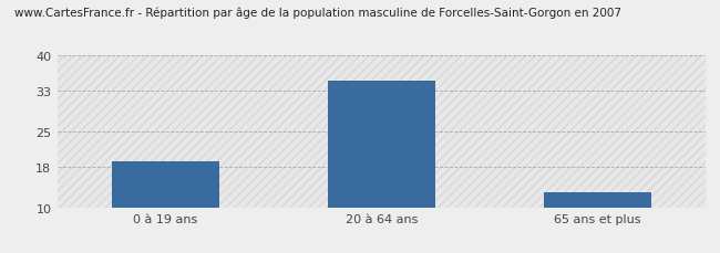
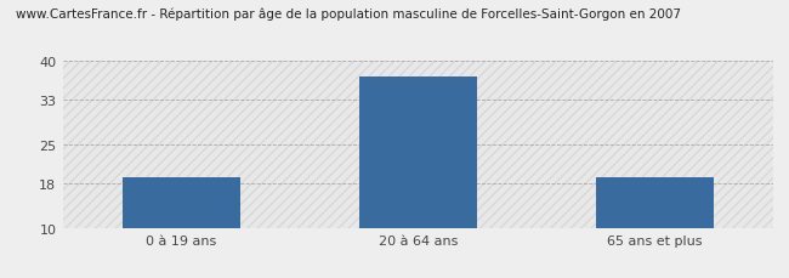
20 à 64 ans: 35 -> 37
65 ans et plus: 13 -> 19
